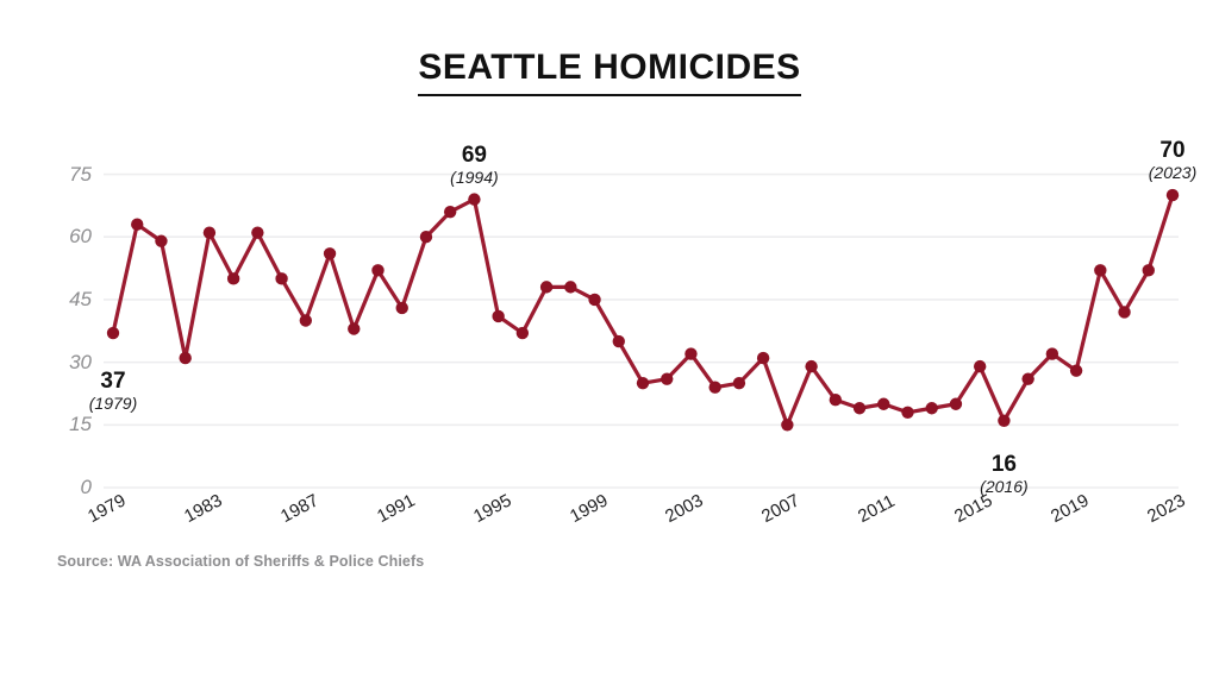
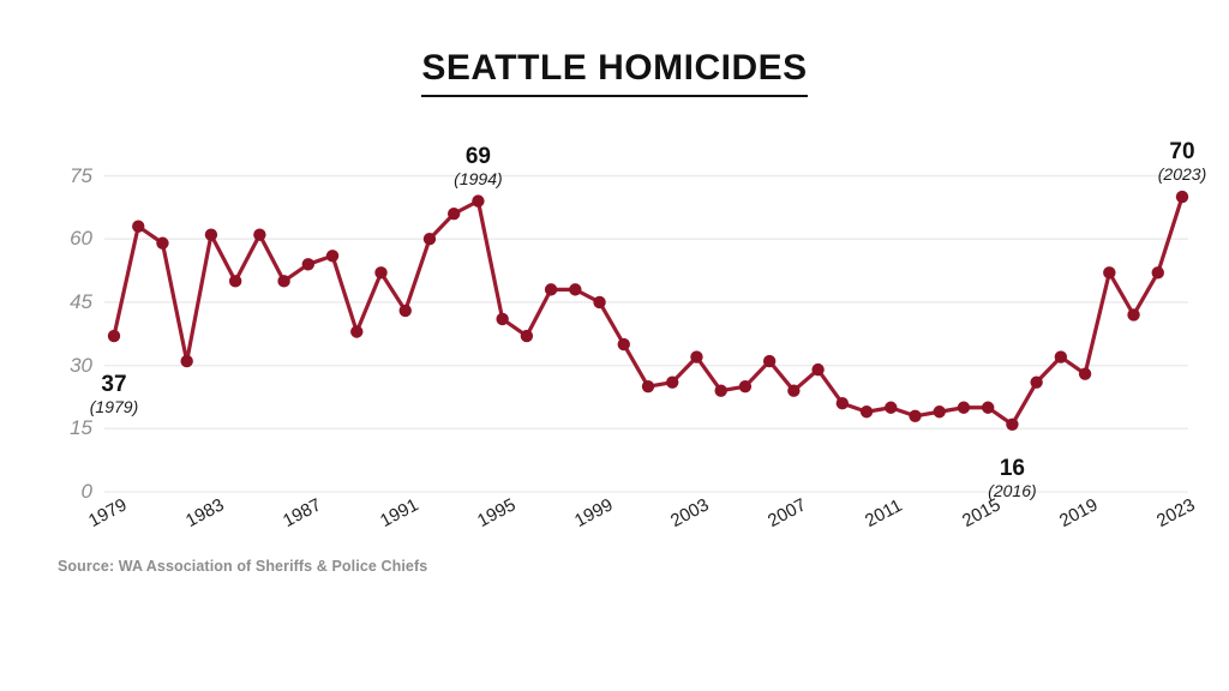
1987: 40 -> 54
2007: 15 -> 24
2015: 29 -> 20
